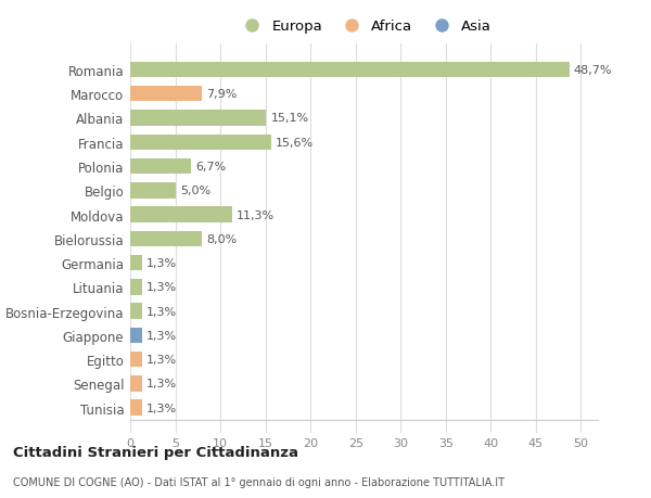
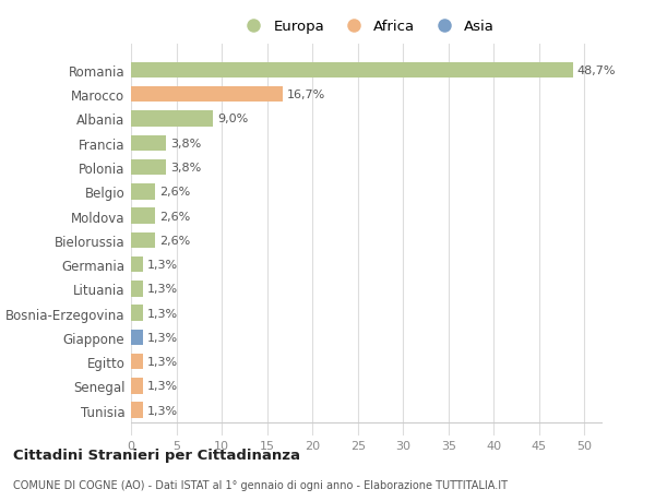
Marocco: 7,9% -> 16,7%
Albania: 15,1% -> 9,0%
Francia: 15,6% -> 3,8%
Polonia: 6,7% -> 3,8%
Belgio: 5,0% -> 2,6%
Moldova: 11,3% -> 2,6%
Bielorussia: 8,0% -> 2,6%
